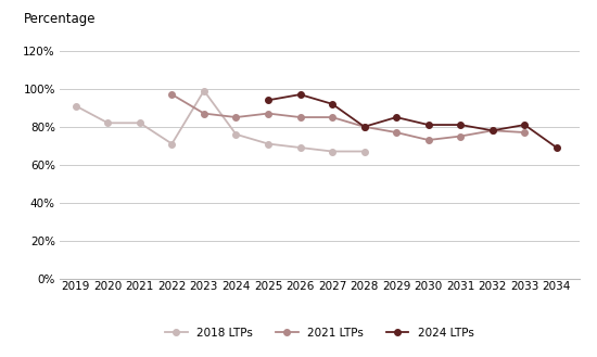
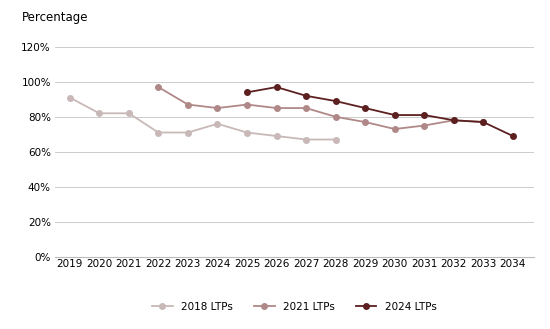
2018 LTPs/2023: 99% -> 71%
2024 LTPs/2028: 80% -> 89%
2024 LTPs/2033: 81% -> 77%
